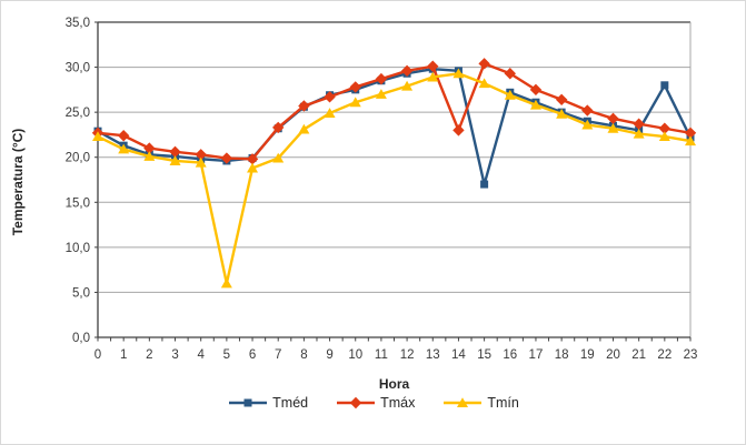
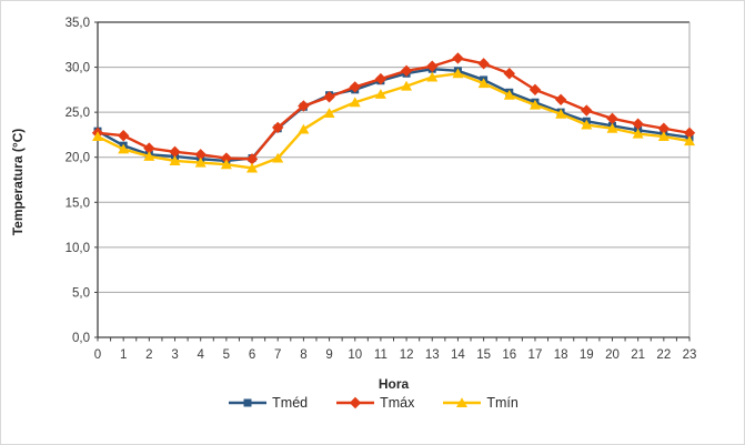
Tmín/5: 6 -> 19
Tmáx/14: 23 -> 31
Tméd/15: 17 -> 29
Tméd/22: 28 -> 23
